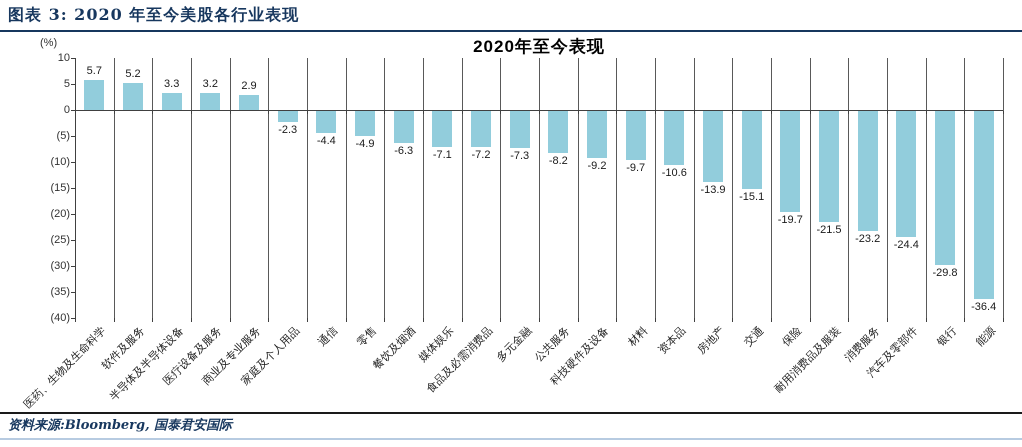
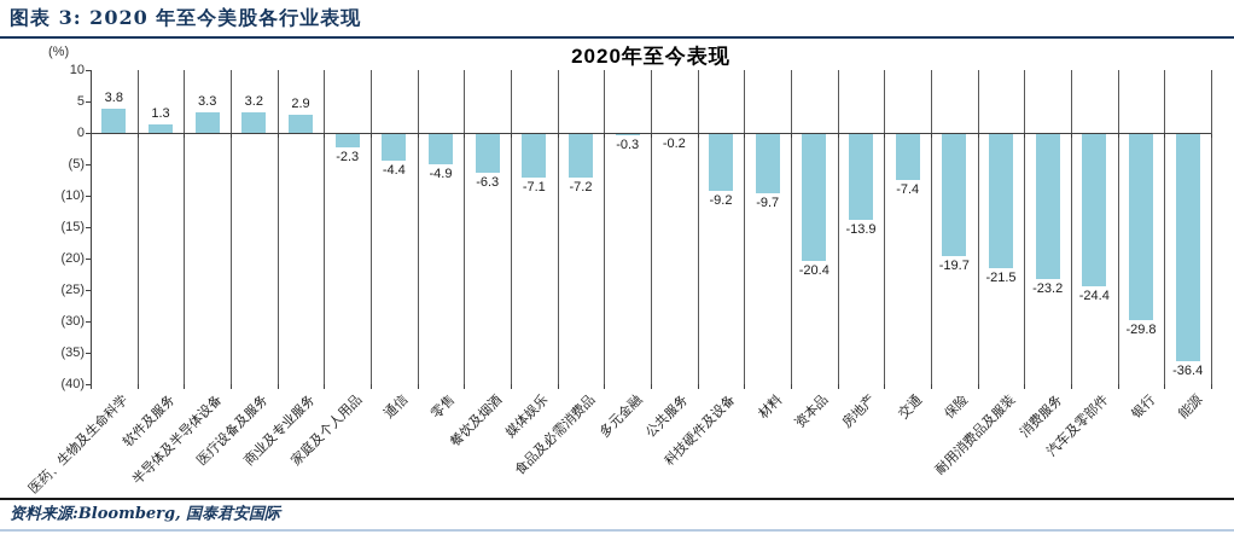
医药、生物及生命科学: 5.7 -> 3.8
软件及服务: 5.2 -> 1.3
多元金融: -7.3 -> -0.3
公共服务: -8.2 -> -0.2
资本品: -10.6 -> -20.4
交通: -15.1 -> -7.4
